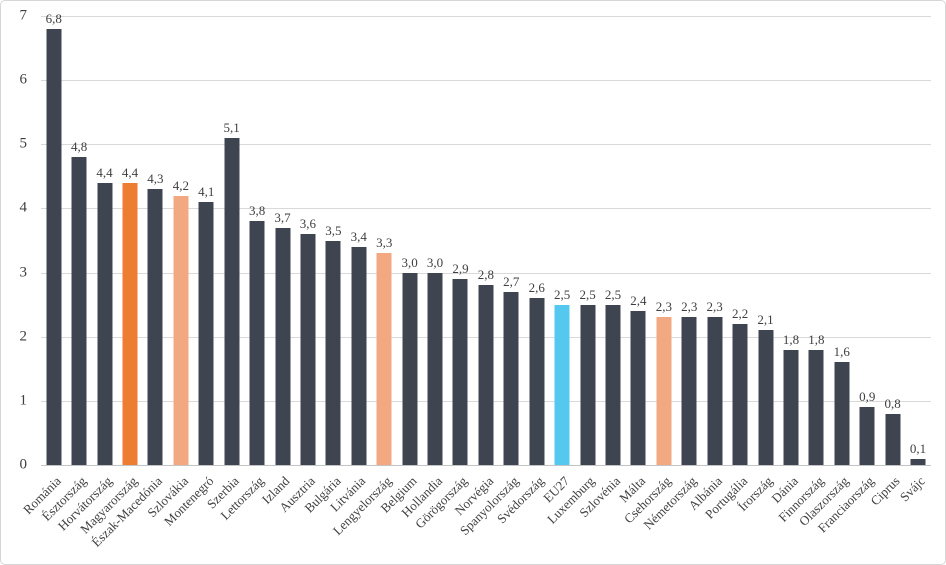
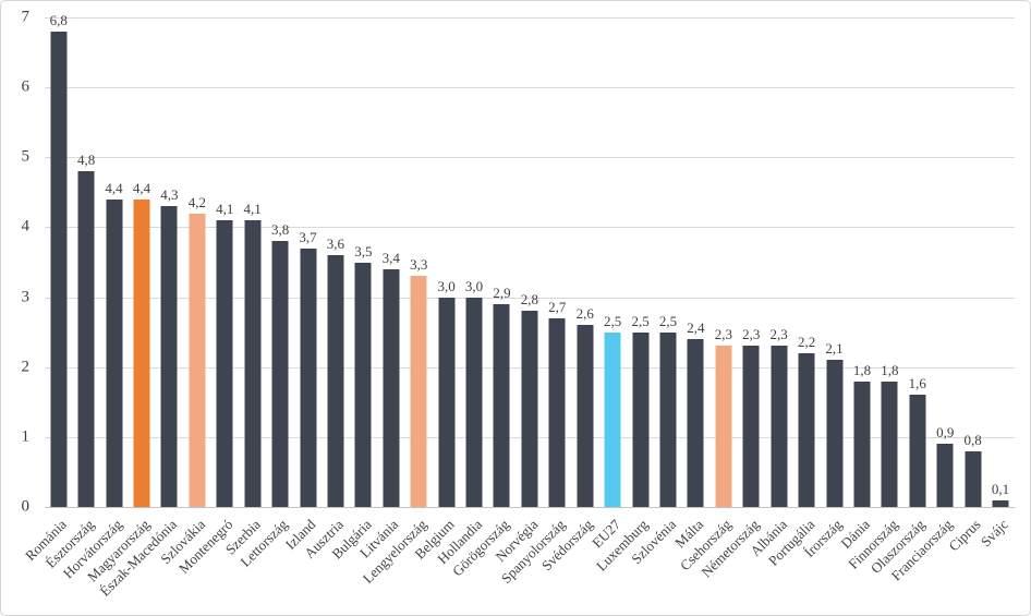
Szerbia: 5,1 -> 4,1
